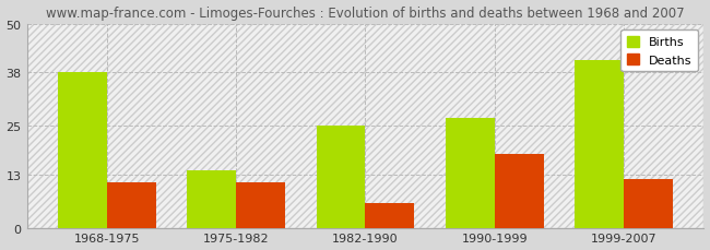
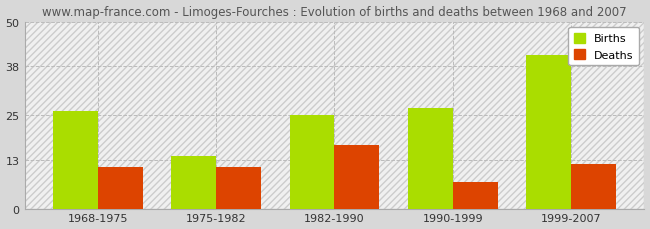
Births/1968-1975: 38 -> 26
Deaths/1982-1990: 6 -> 17
Deaths/1990-1999: 18 -> 7
